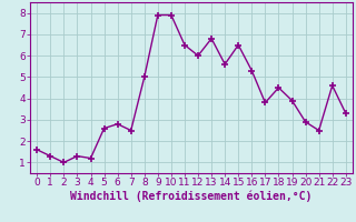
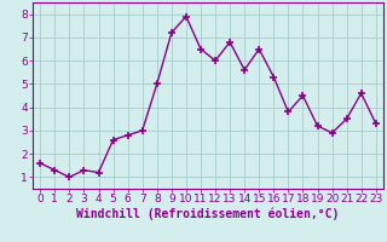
7: 2.5 -> 3.0
9: 7.9 -> 7.2
19: 3.9 -> 3.2
21: 2.5 -> 3.5
